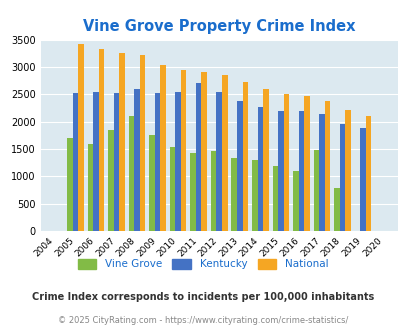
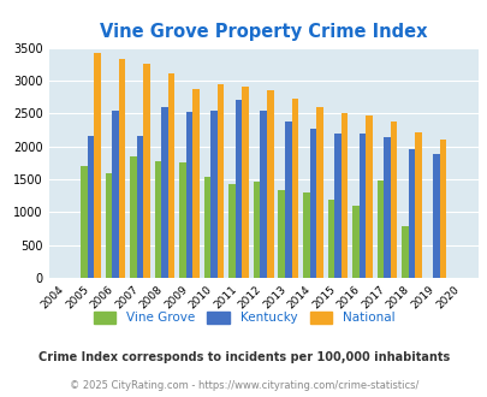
Kentucky/2005: 2530 -> 2160
Kentucky/2007: 2530 -> 2160
Vine Grove/2008: 2100 -> 1780
National/2008: 3210 -> 3100
National/2009: 3040 -> 2880
